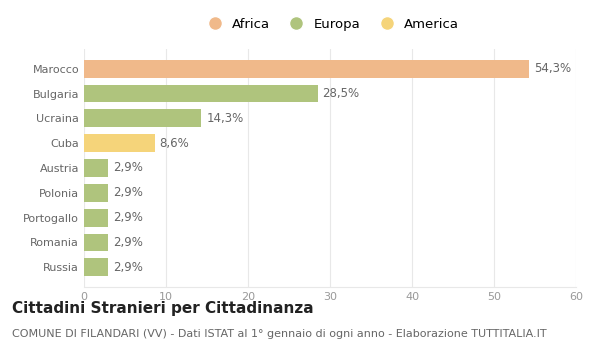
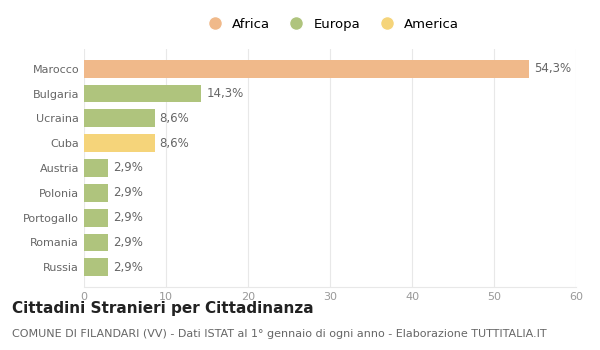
Bulgaria: 28,5% -> 14,3%
Ucraina: 14,3% -> 8,6%
